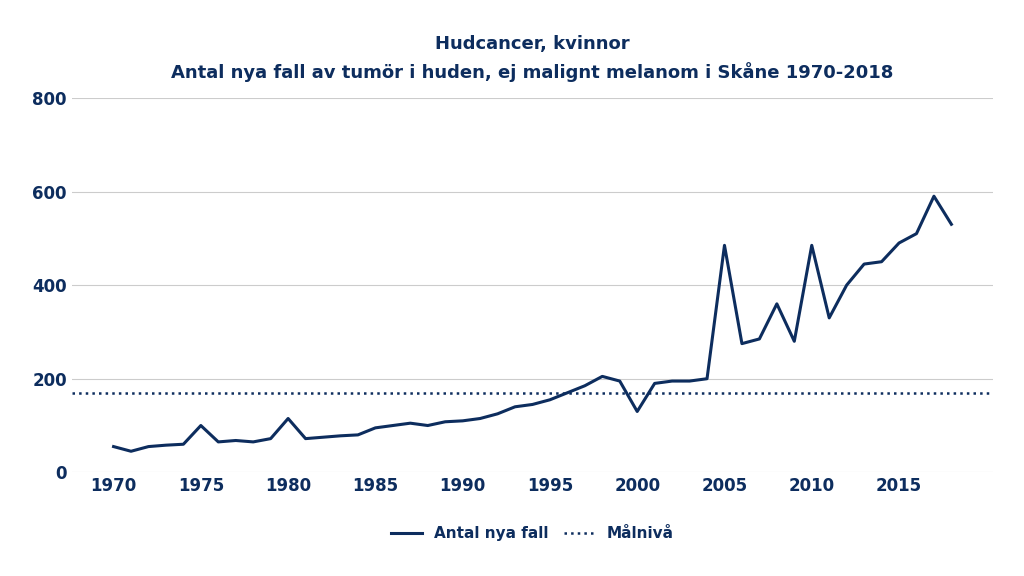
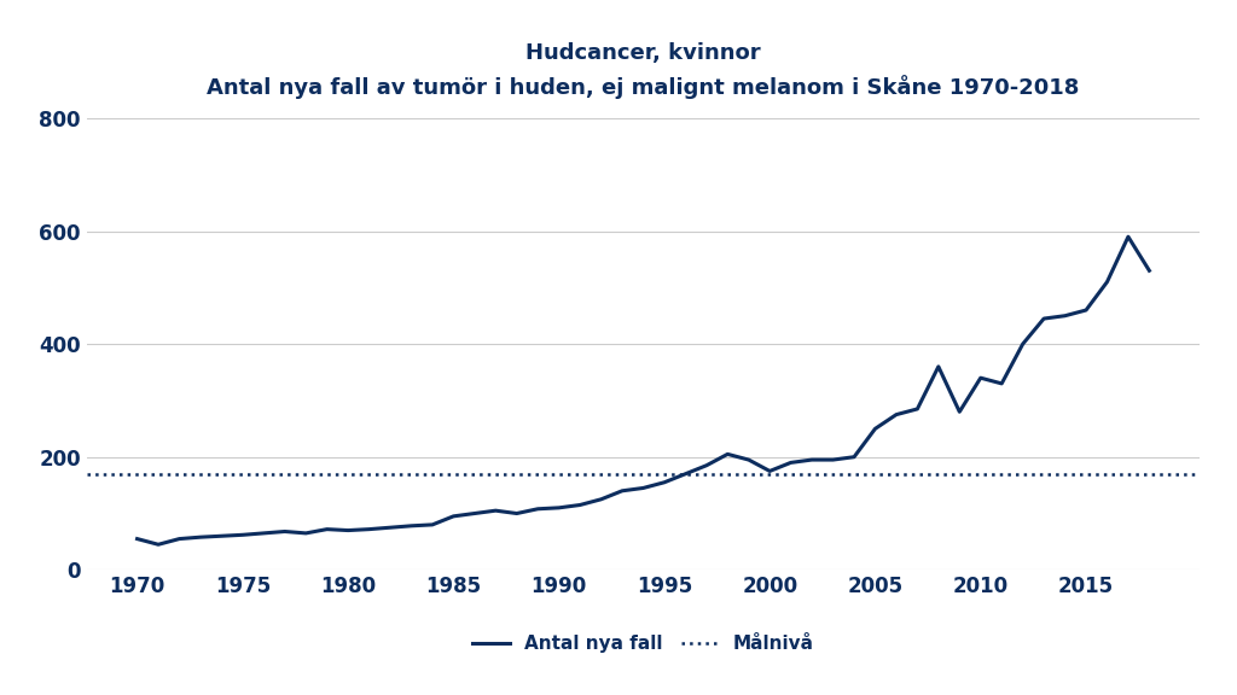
1975: 100 -> 62
1980: 115 -> 70
2000: 130 -> 175
2005: 485 -> 250
2010: 485 -> 340
2015: 490 -> 460
